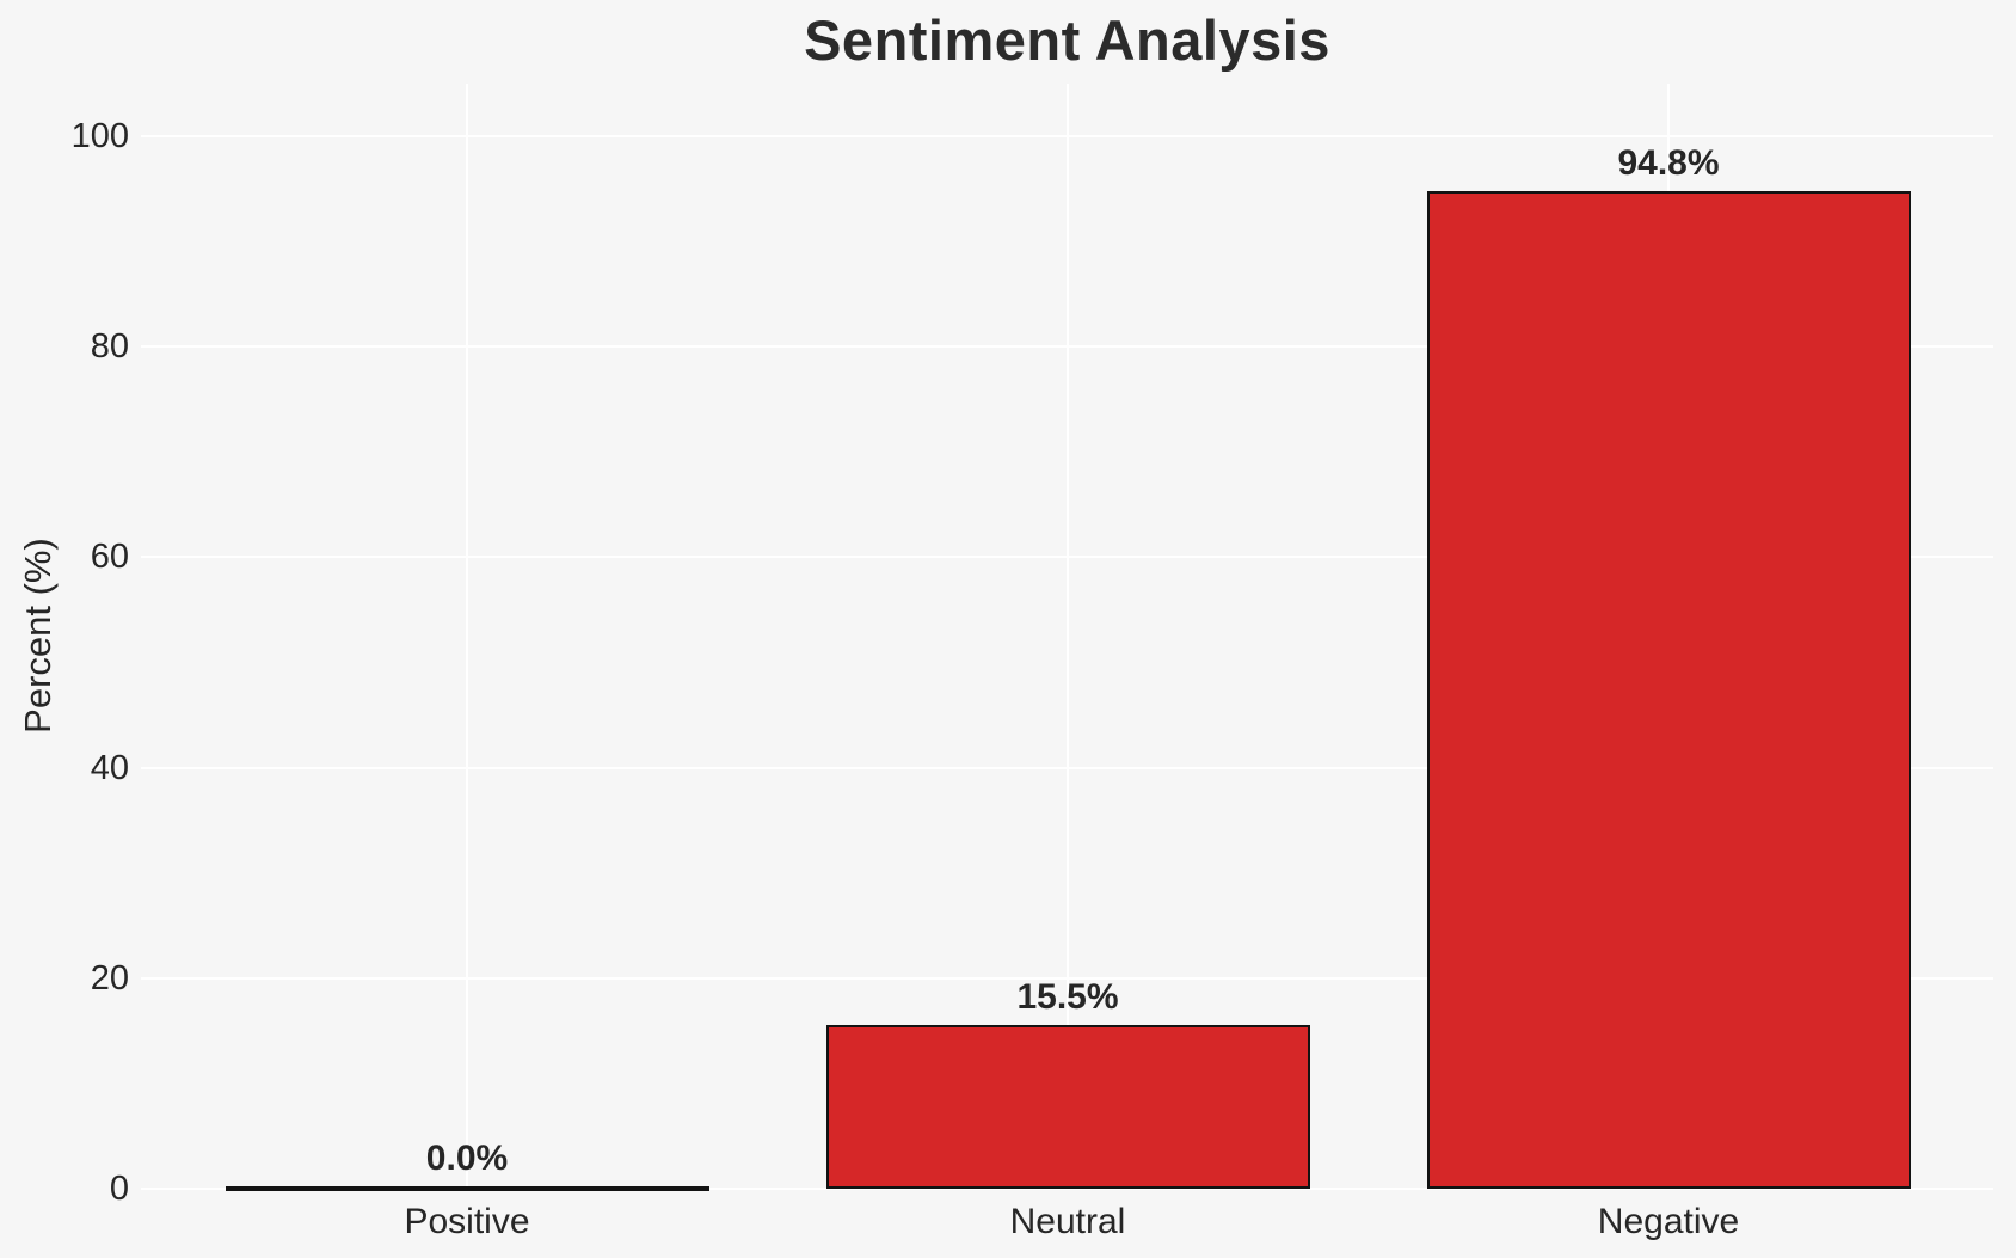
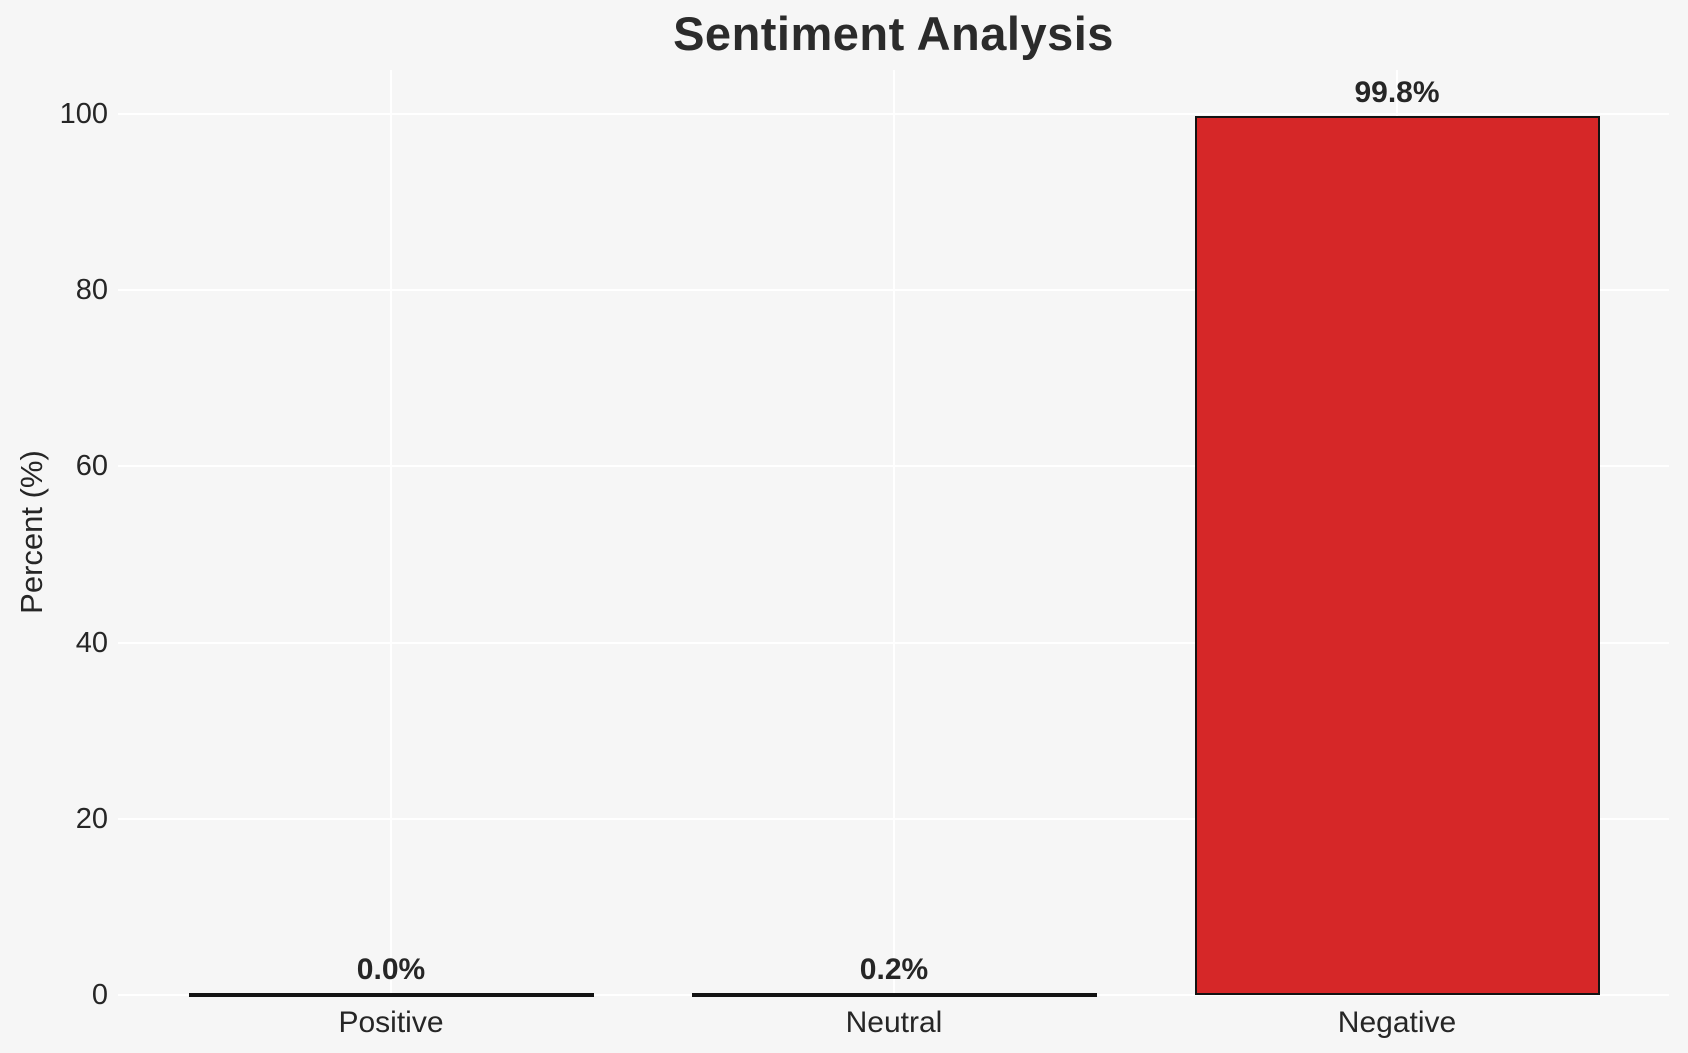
Neutral: 15.5% -> 0.2%
Negative: 94.8% -> 99.8%
